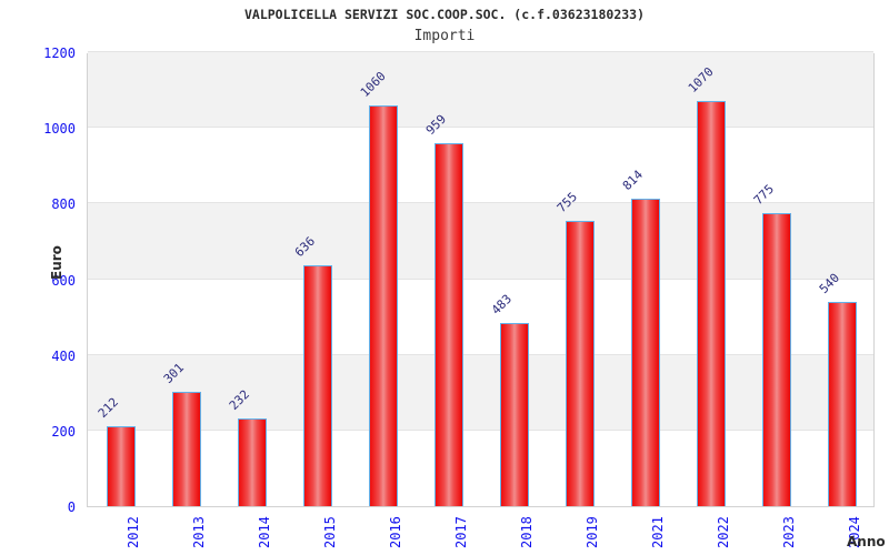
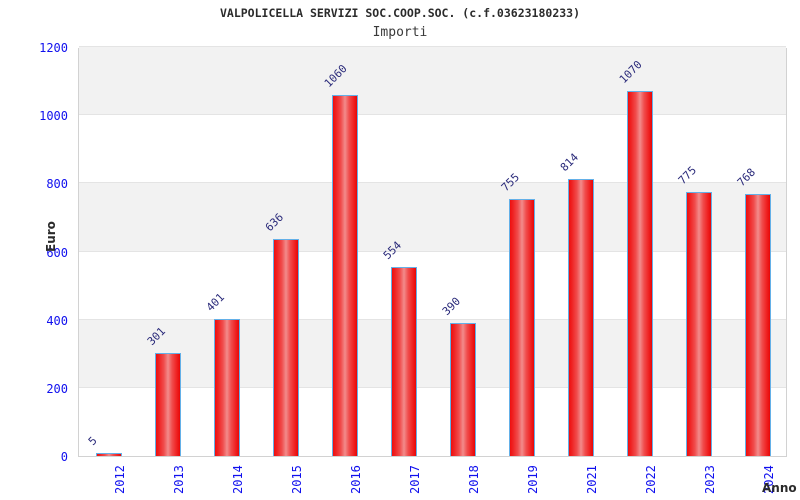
2012: 212 -> 5
2014: 232 -> 401
2017: 959 -> 554
2018: 483 -> 390
2024: 540 -> 768
